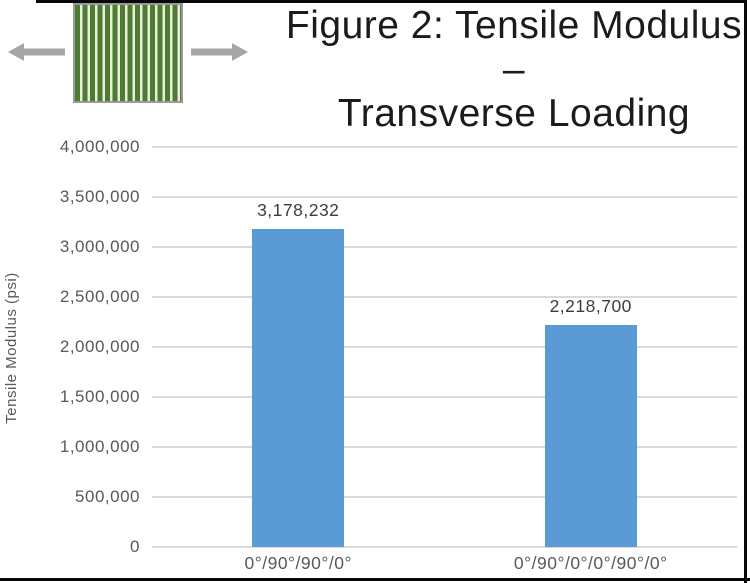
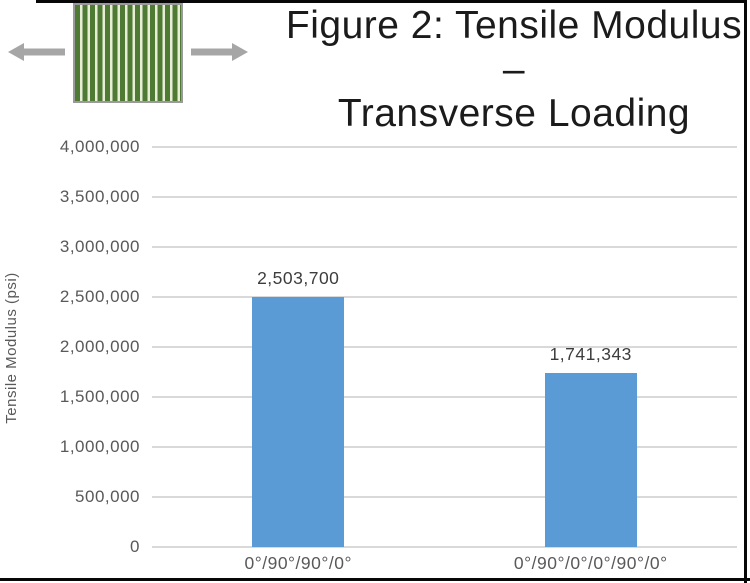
0°/90°/90°/0°: 3,178,232 -> 2,503,700
0°/90°/0°/0°/90°/0°: 2,218,700 -> 1,741,343
